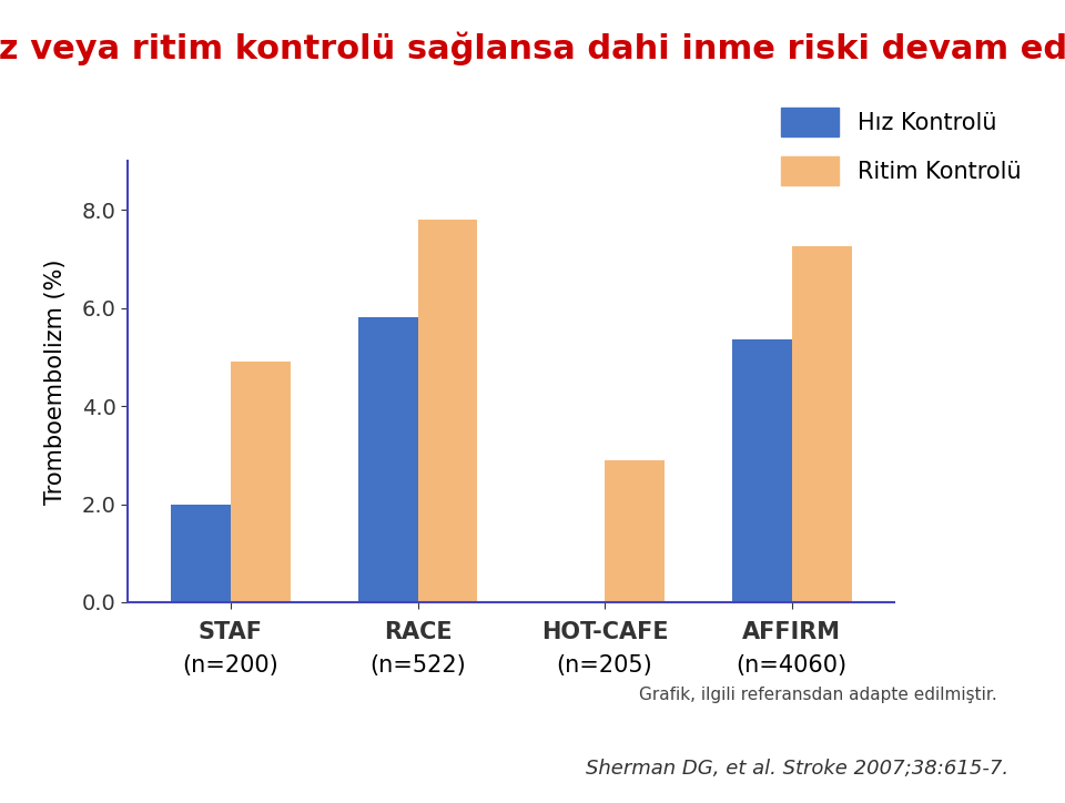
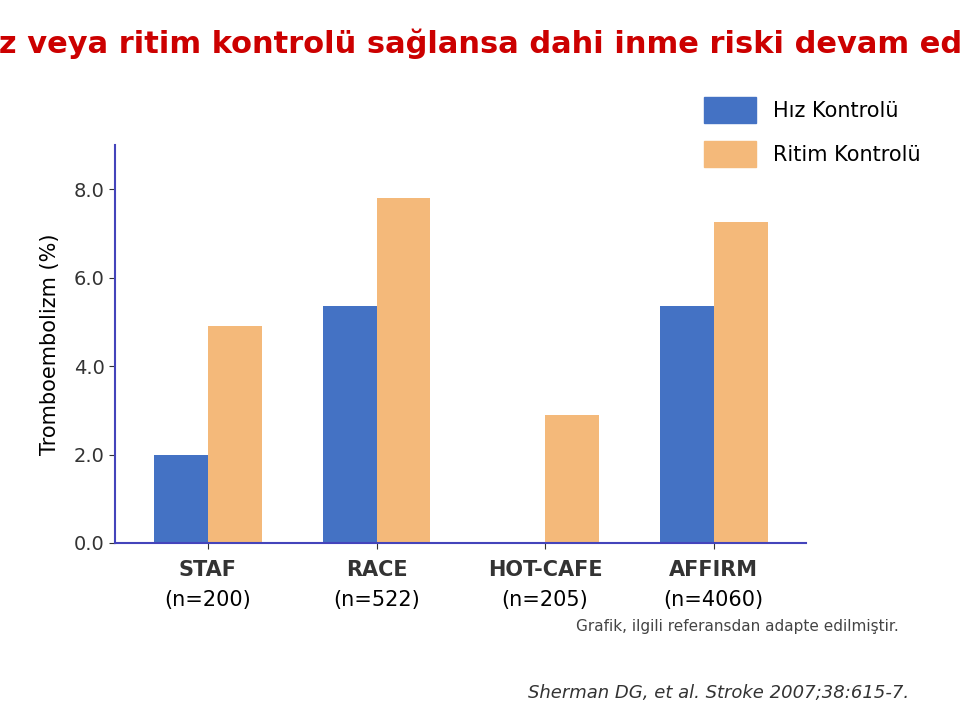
Hız Kontrolü/RACE: 5.80 -> 5.35
